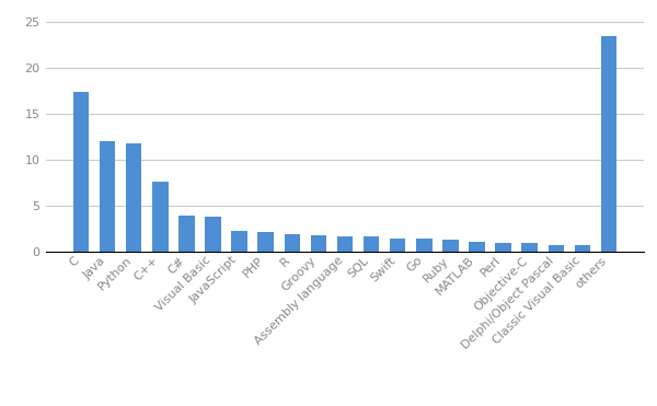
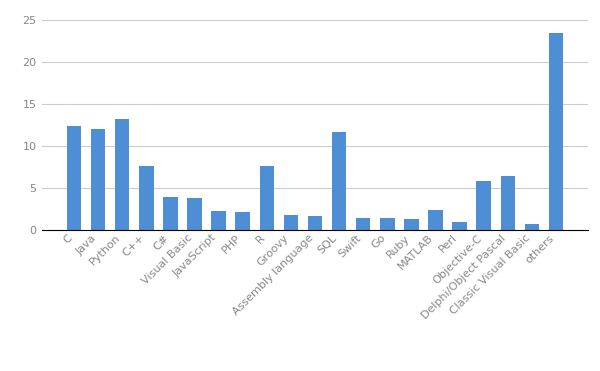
C: 17.4 -> 12.4
Python: 11.8 -> 13.2
R: 1.9 -> 7.6
SQL: 1.6 -> 11.6
MATLAB: 1.1 -> 2.4
Objective-C: 0.9 -> 5.8
Delphi/Object Pascal: 0.8 -> 6.4
